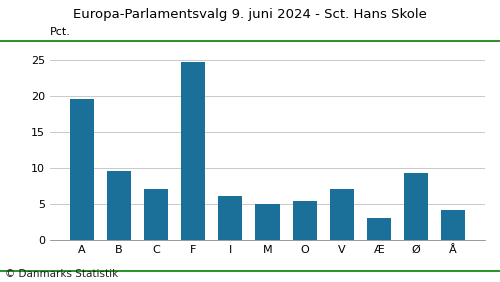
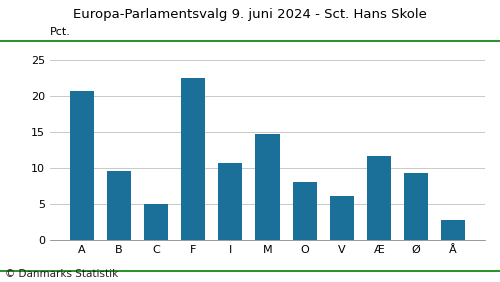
A: 19.5 -> 20.6
C: 7.0 -> 5.0
F: 24.7 -> 22.4
I: 6.0 -> 10.6
M: 5.0 -> 14.6
O: 5.4 -> 8.0
V: 7.0 -> 6.0
Æ: 3.0 -> 11.6
Å: 4.1 -> 2.8
